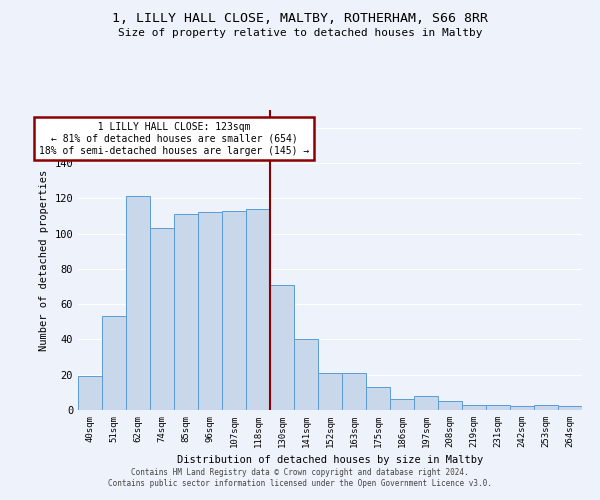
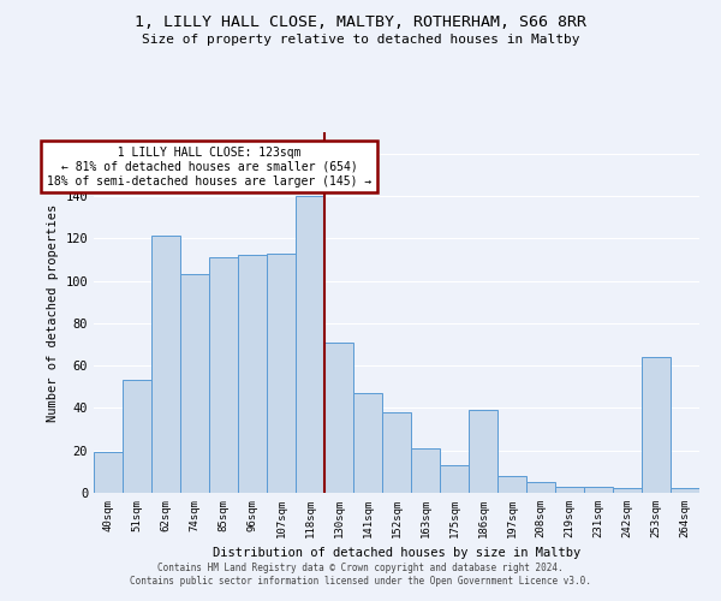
118sqm: 114 -> 140
141sqm: 40 -> 47
152sqm: 21 -> 38
186sqm: 6 -> 39
253sqm: 3 -> 64
